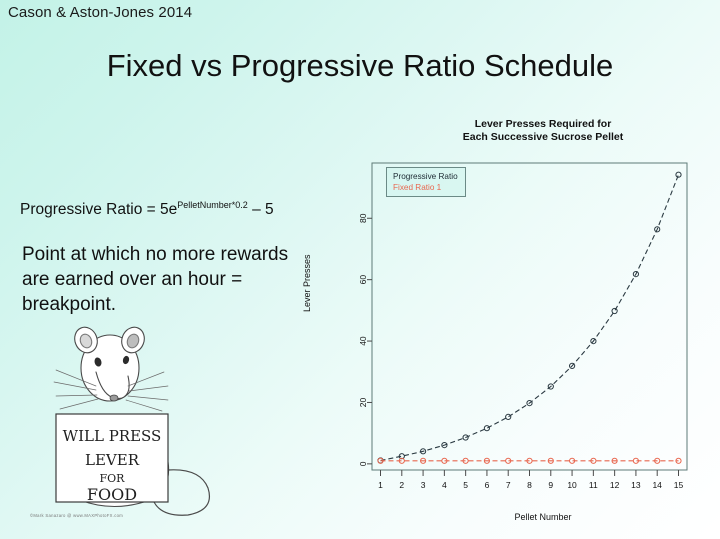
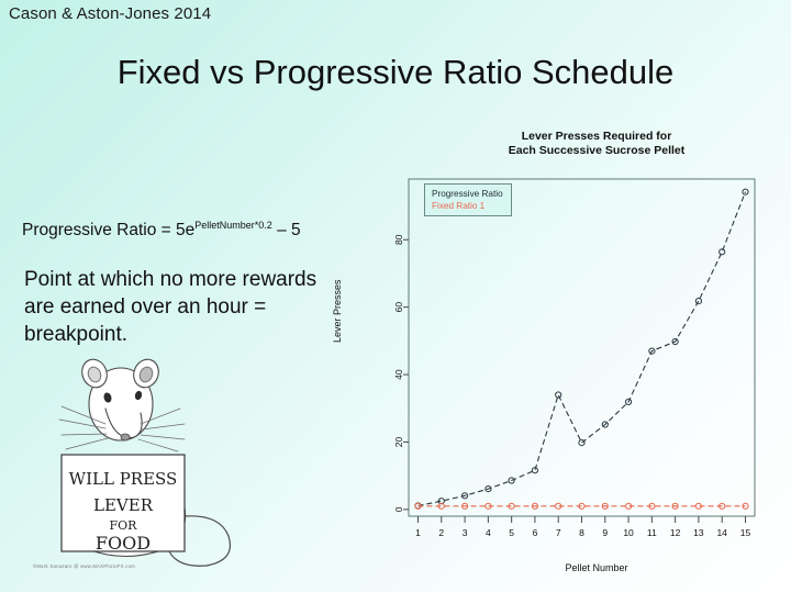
Progressive Ratio/7: 15 -> 34
Progressive Ratio/11: 40 -> 47
